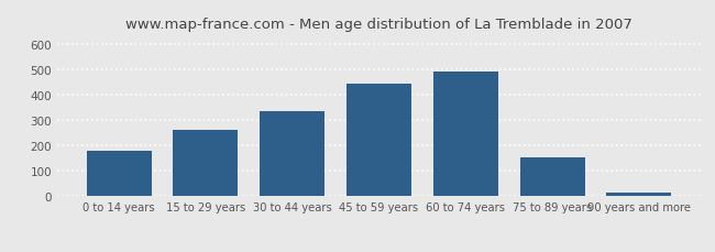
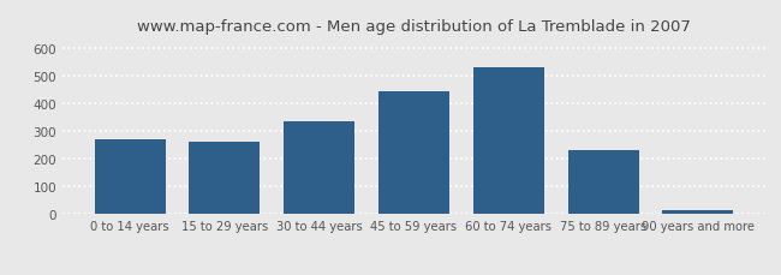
0 to 14 years: 180 -> 270
60 to 74 years: 495 -> 532
75 to 89 years: 155 -> 234
